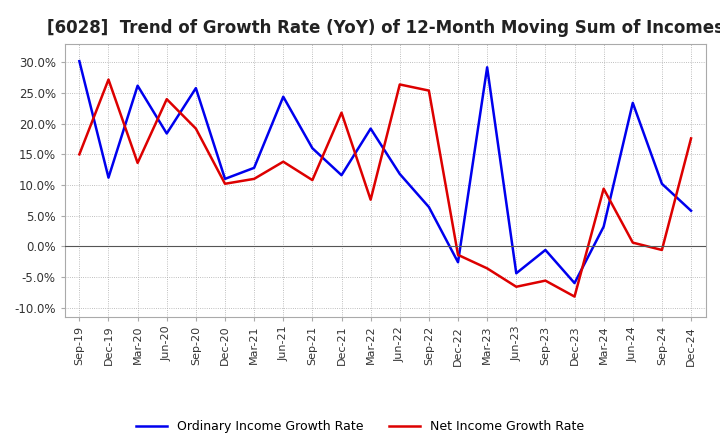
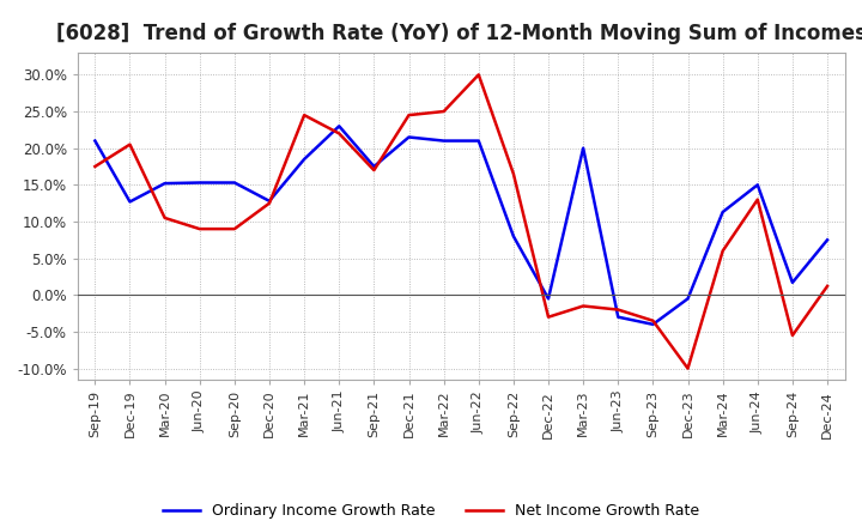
Ordinary Income Growth Rate/Sep-19: 30.2% -> 21.0%
Net Income Growth Rate/Sep-19: 15.0% -> 17.5%
Ordinary Income Growth Rate/Dec-19: 11.2% -> 12.7%
Net Income Growth Rate/Dec-19: 27.2% -> 20.5%
Ordinary Income Growth Rate/Mar-20: 26.2% -> 15.2%
Net Income Growth Rate/Mar-20: 13.6% -> 10.5%
Ordinary Income Growth Rate/Jun-20: 18.4% -> 15.3%
Net Income Growth Rate/Jun-20: 24.0% -> 9.0%
Ordinary Income Growth Rate/Sep-20: 25.8% -> 15.3%
Net Income Growth Rate/Sep-20: 19.2% -> 9.0%
Ordinary Income Growth Rate/Dec-20: 11.0% -> 12.8%
Net Income Growth Rate/Dec-20: 10.2% -> 12.5%
Ordinary Income Growth Rate/Mar-21: 12.8% -> 18.5%
Net Income Growth Rate/Mar-21: 11.0% -> 24.5%
Ordinary Income Growth Rate/Jun-21: 24.4% -> 23.0%
Net Income Growth Rate/Jun-21: 13.8% -> 22.0%
Ordinary Income Growth Rate/Sep-21: 16.0% -> 17.5%
Net Income Growth Rate/Sep-21: 10.8% -> 17.0%
Ordinary Income Growth Rate/Dec-21: 11.6% -> 21.5%
Net Income Growth Rate/Dec-21: 21.8% -> 24.5%
Ordinary Income Growth Rate/Mar-22: 19.2% -> 21.0%
Net Income Growth Rate/Mar-22: 7.6% -> 25.0%
Ordinary Income Growth Rate/Jun-22: 11.8% -> 21.0%
Net Income Growth Rate/Jun-22: 26.4% -> 30.0%
Ordinary Income Growth Rate/Sep-22: 6.4% -> 8.0%
Net Income Growth Rate/Sep-22: 25.4% -> 16.5%
Ordinary Income Growth Rate/Dec-22: -2.6% -> -0.5%
Net Income Growth Rate/Dec-22: -1.4% -> -3.0%
Ordinary Income Growth Rate/Mar-23: 29.2% -> 20.0%
Net Income Growth Rate/Mar-23: -3.6% -> -1.5%
Ordinary Income Growth Rate/Jun-23: -4.4% -> -3.0%
Net Income Growth Rate/Jun-23: -6.6% -> -2.0%
Ordinary Income Growth Rate/Sep-23: -0.6% -> -4.0%
Net Income Growth Rate/Sep-23: -5.6% -> -3.5%
Ordinary Income Growth Rate/Dec-23: -6.0% -> -0.5%
Net Income Growth Rate/Dec-23: -8.2% -> -10.0%
Ordinary Income Growth Rate/Mar-24: 3.2% -> 11.3%
Net Income Growth Rate/Mar-24: 9.4% -> 6.0%
Ordinary Income Growth Rate/Jun-24: 23.4% -> 15.0%
Net Income Growth Rate/Jun-24: 0.6% -> 13.0%
Ordinary Income Growth Rate/Sep-24: 10.2% -> 1.7%
Net Income Growth Rate/Sep-24: -0.6% -> -5.5%
Ordinary Income Growth Rate/Dec-24: 5.8% -> 7.5%
Net Income Growth Rate/Dec-24: 17.6% -> 1.2%
